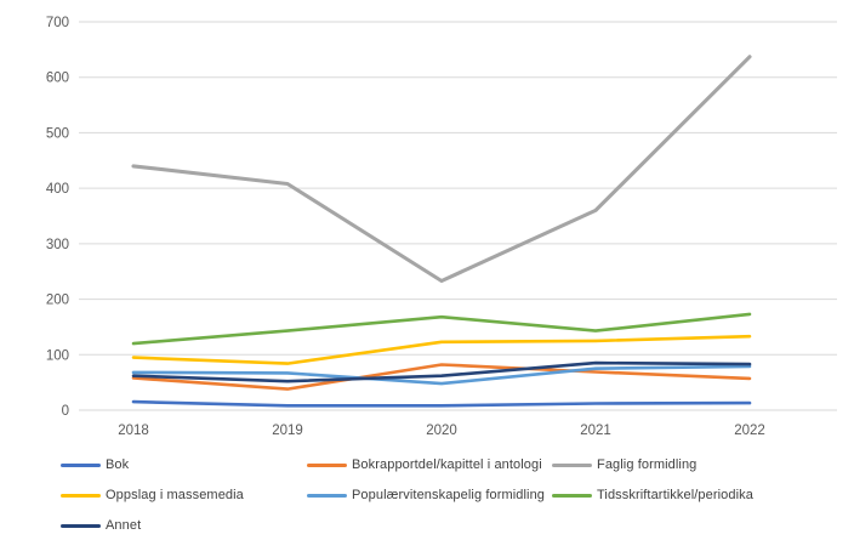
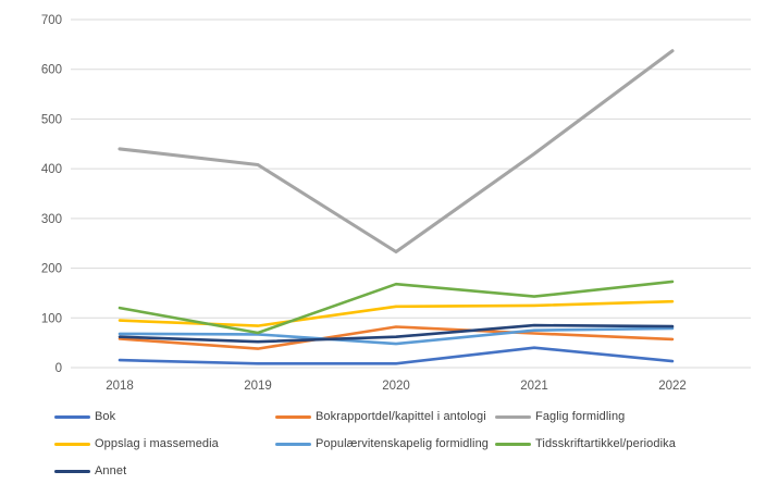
Tidsskriftartikkel/periodika/2019: 140 -> 70
Bok/2021: 10 -> 40
Faglig formidling/2021: 360 -> 430
